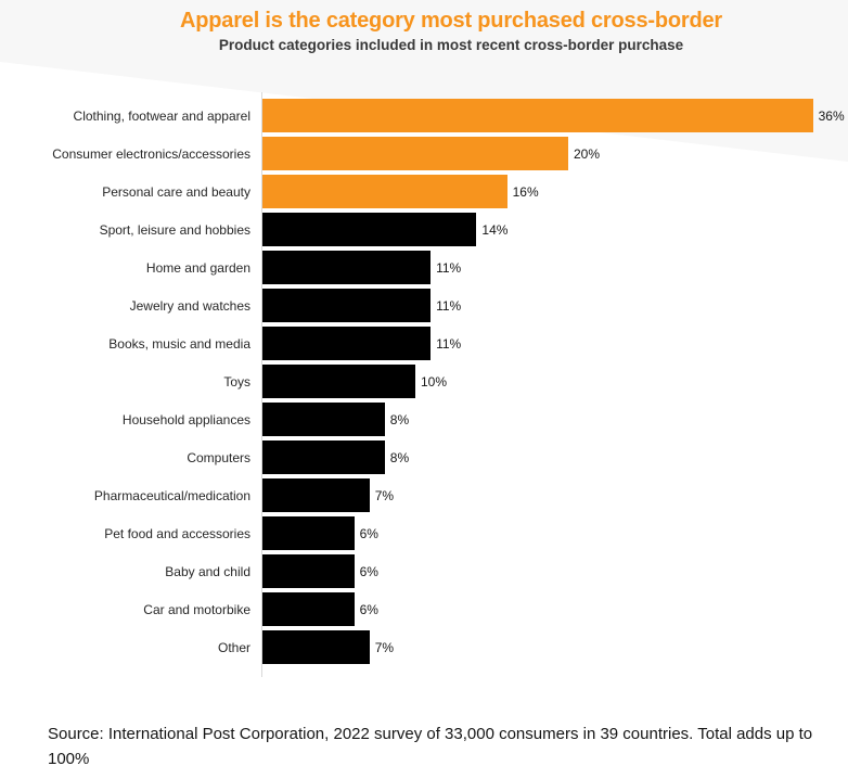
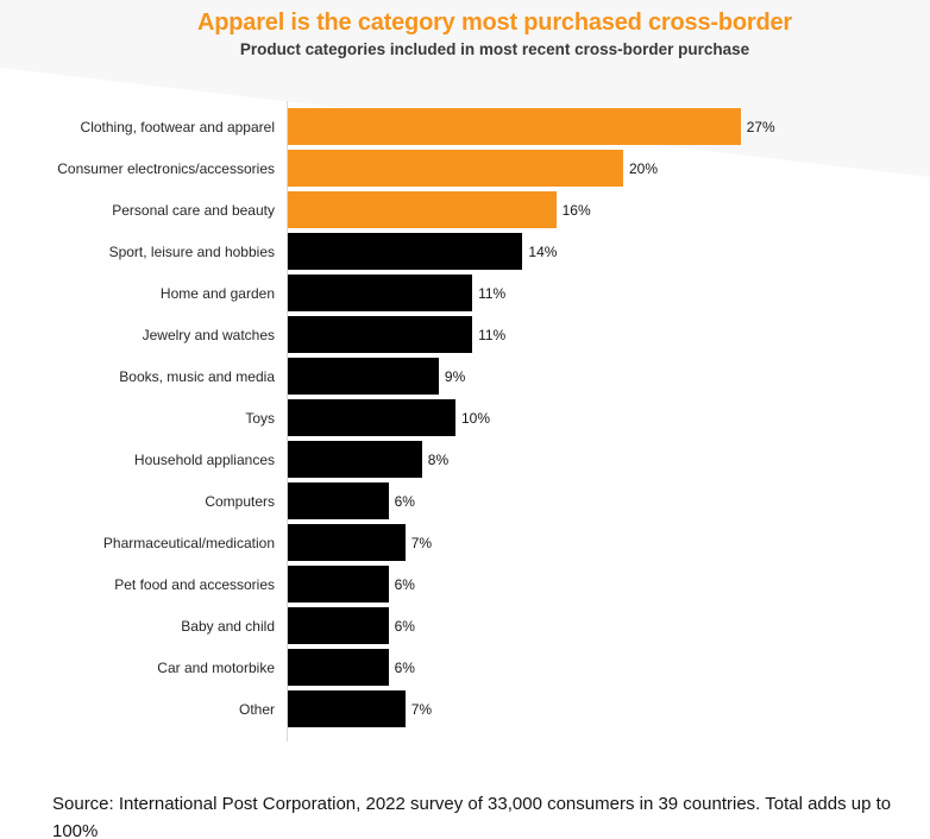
Clothing, footwear and apparel: 36% -> 27%
Books, music and media: 11% -> 9%
Computers: 8% -> 6%
